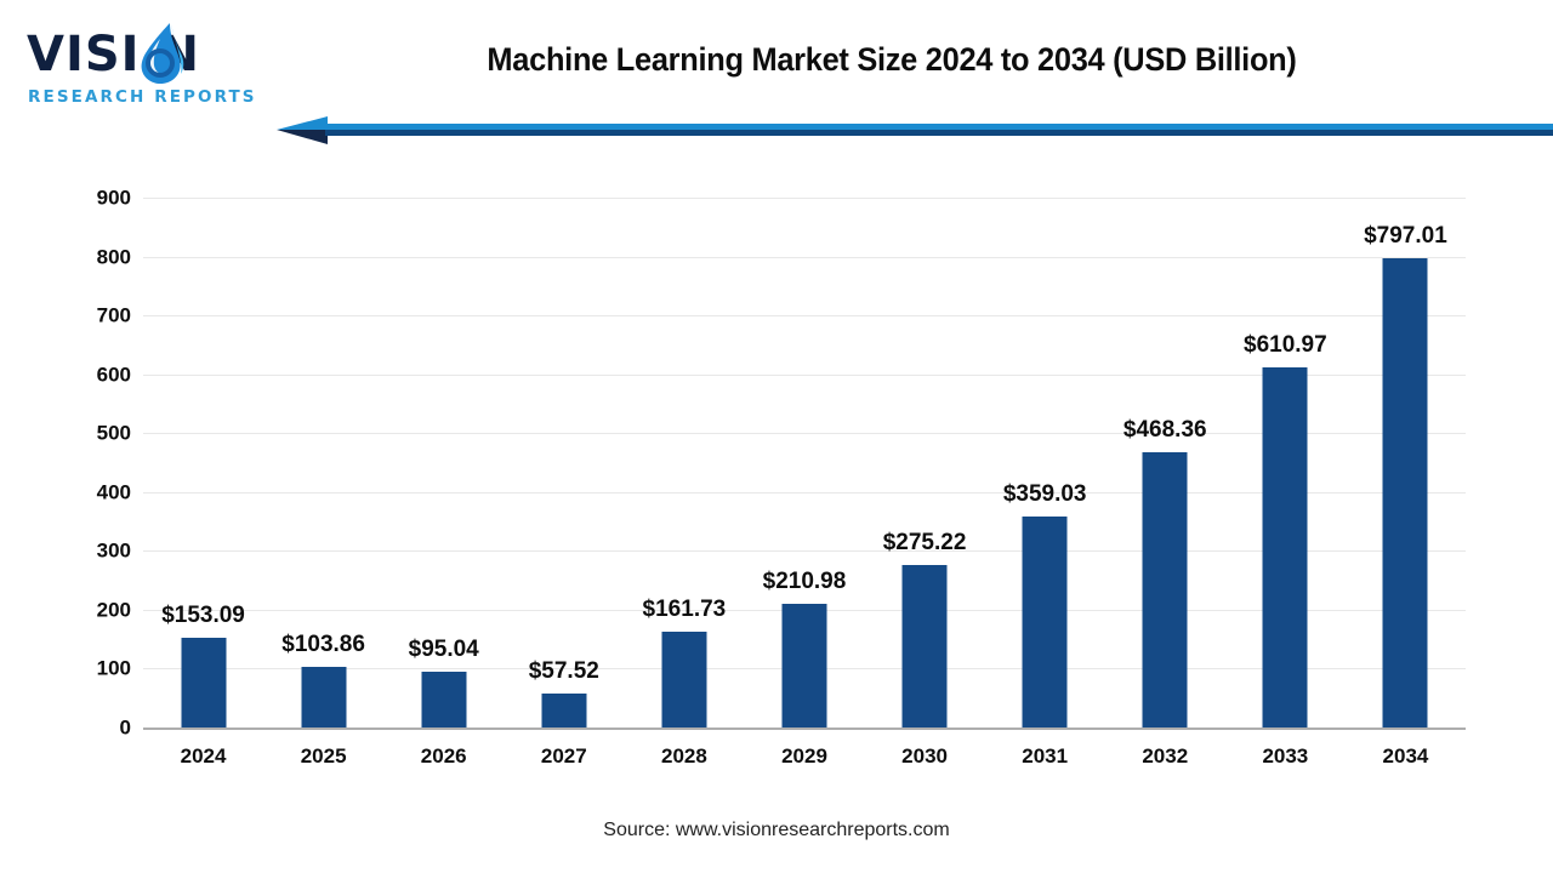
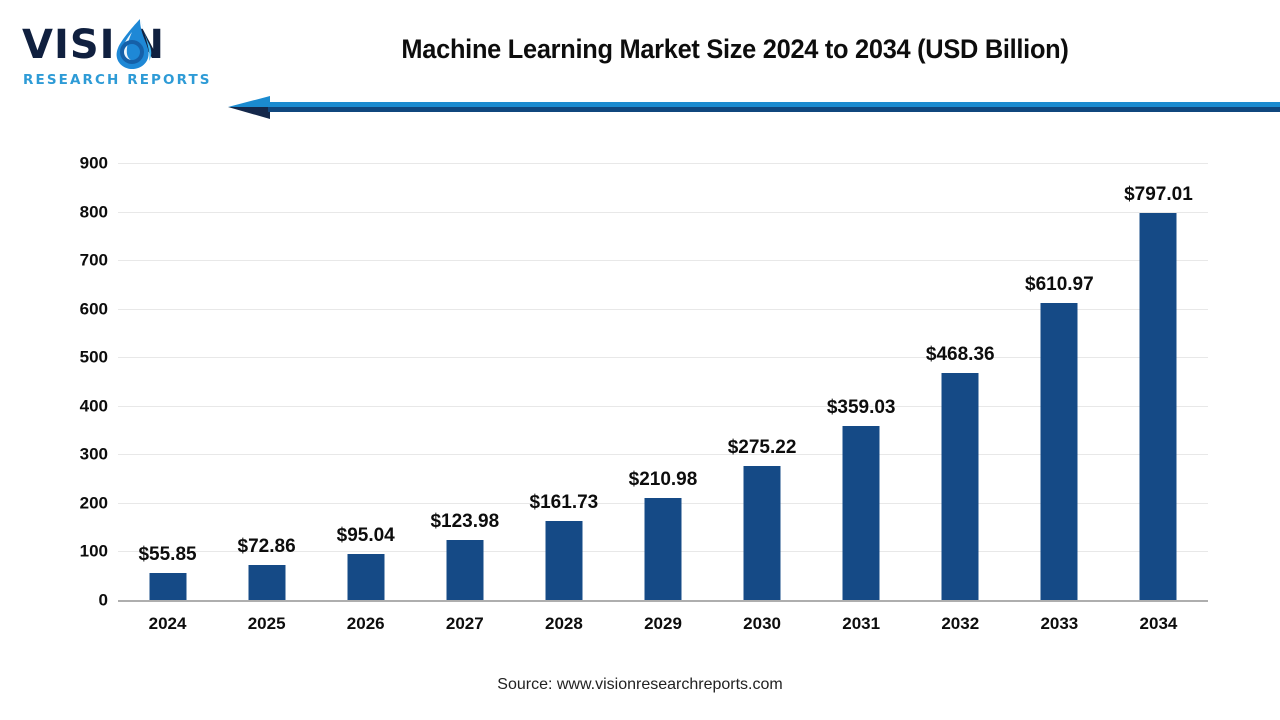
2024: $153.09 -> $55.85
2025: $103.86 -> $72.86
2027: $57.52 -> $123.98
